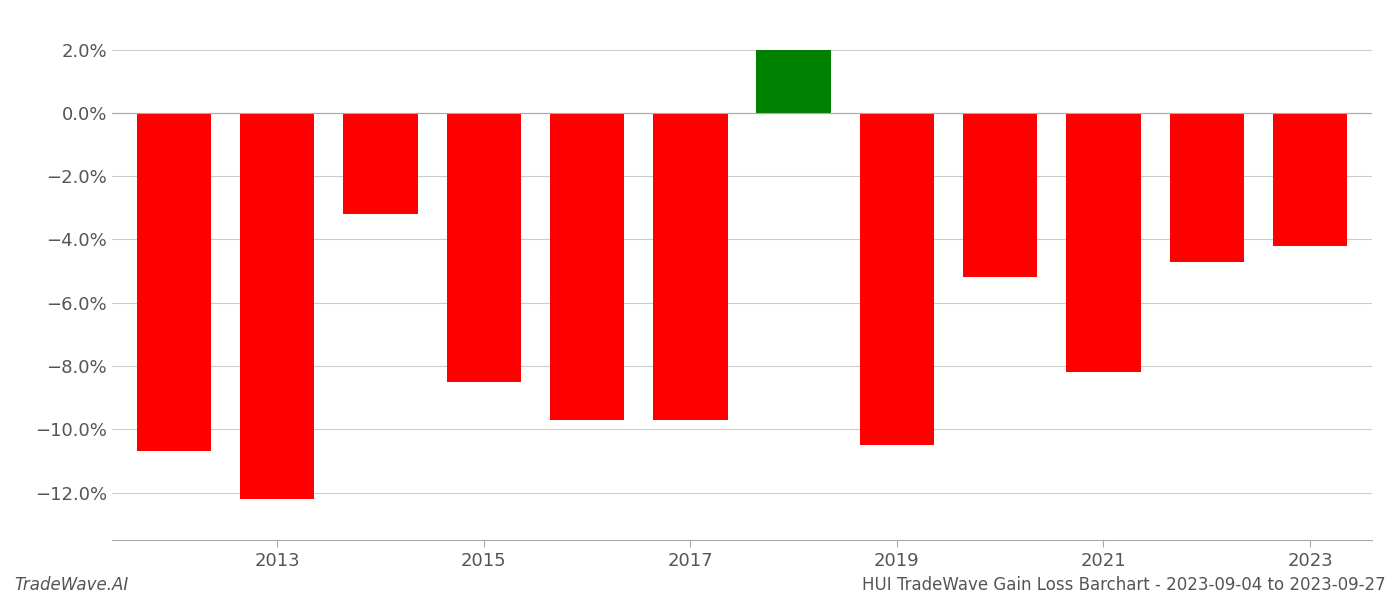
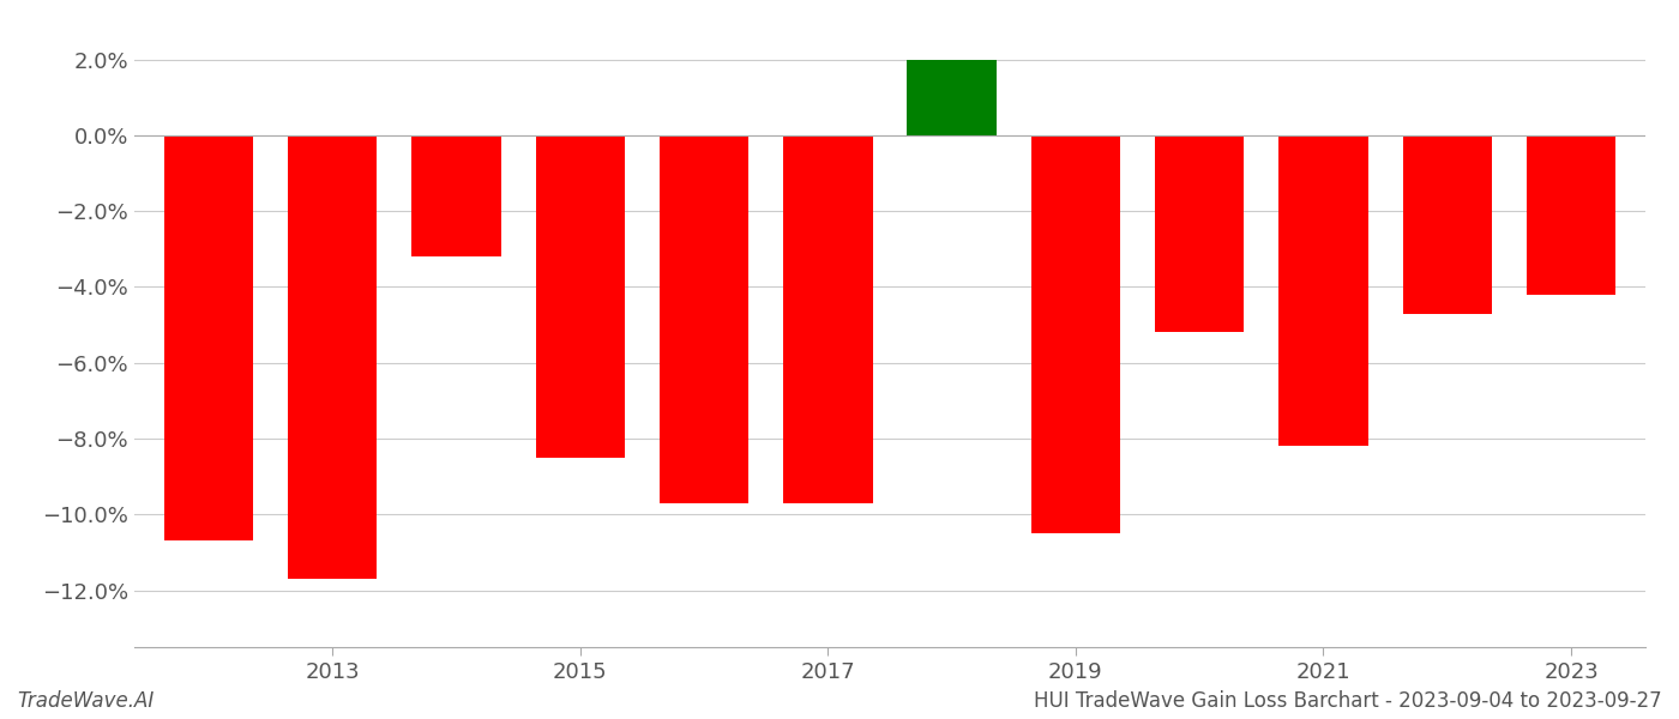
2013: -12.2% -> -11.7%
